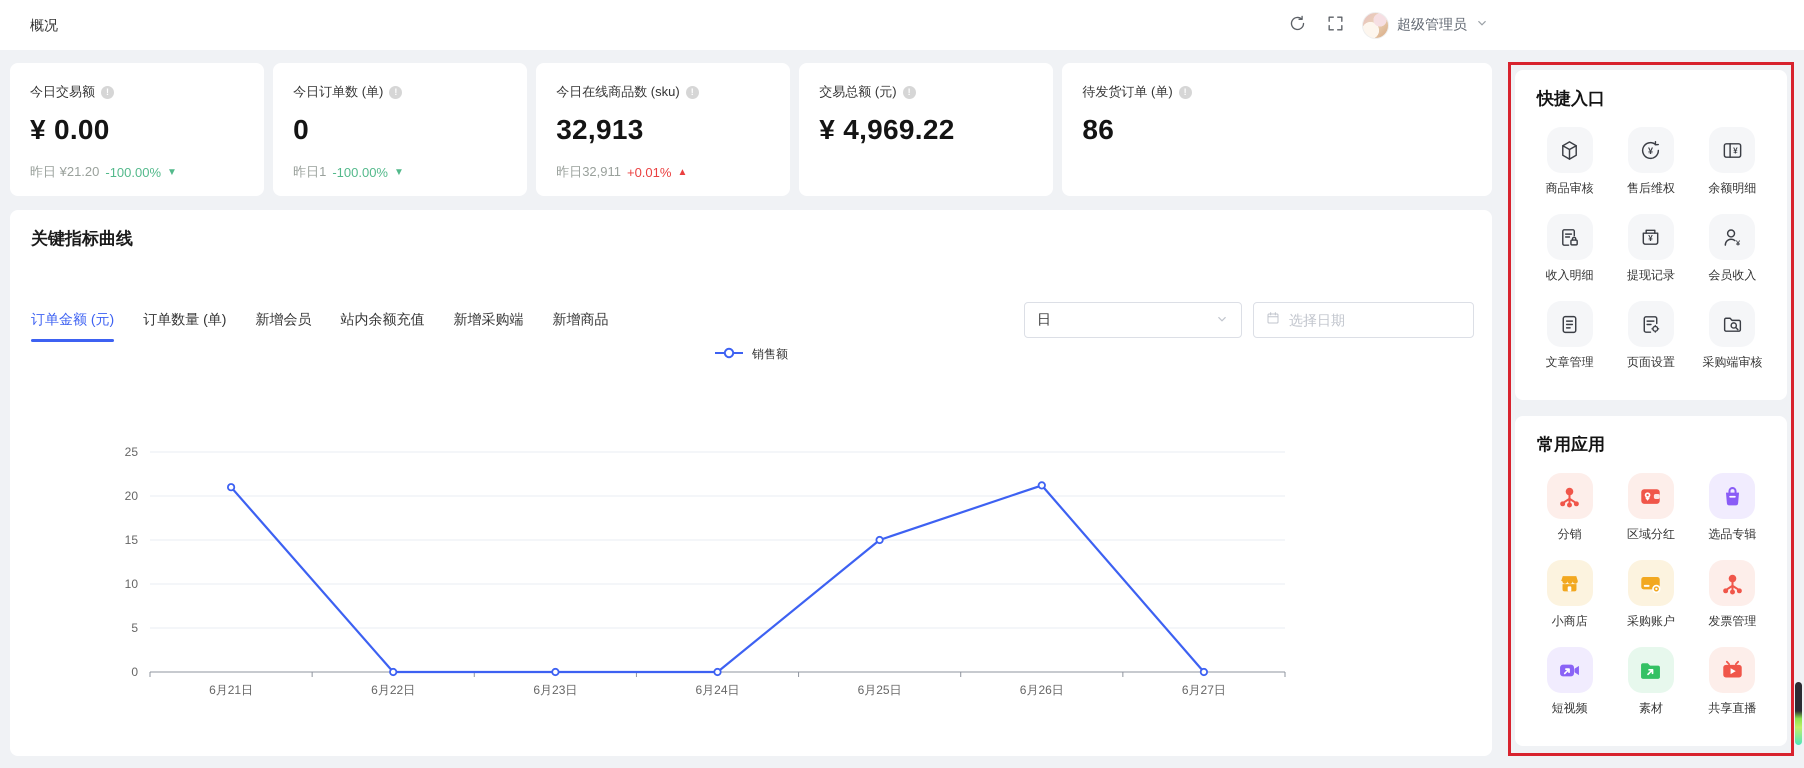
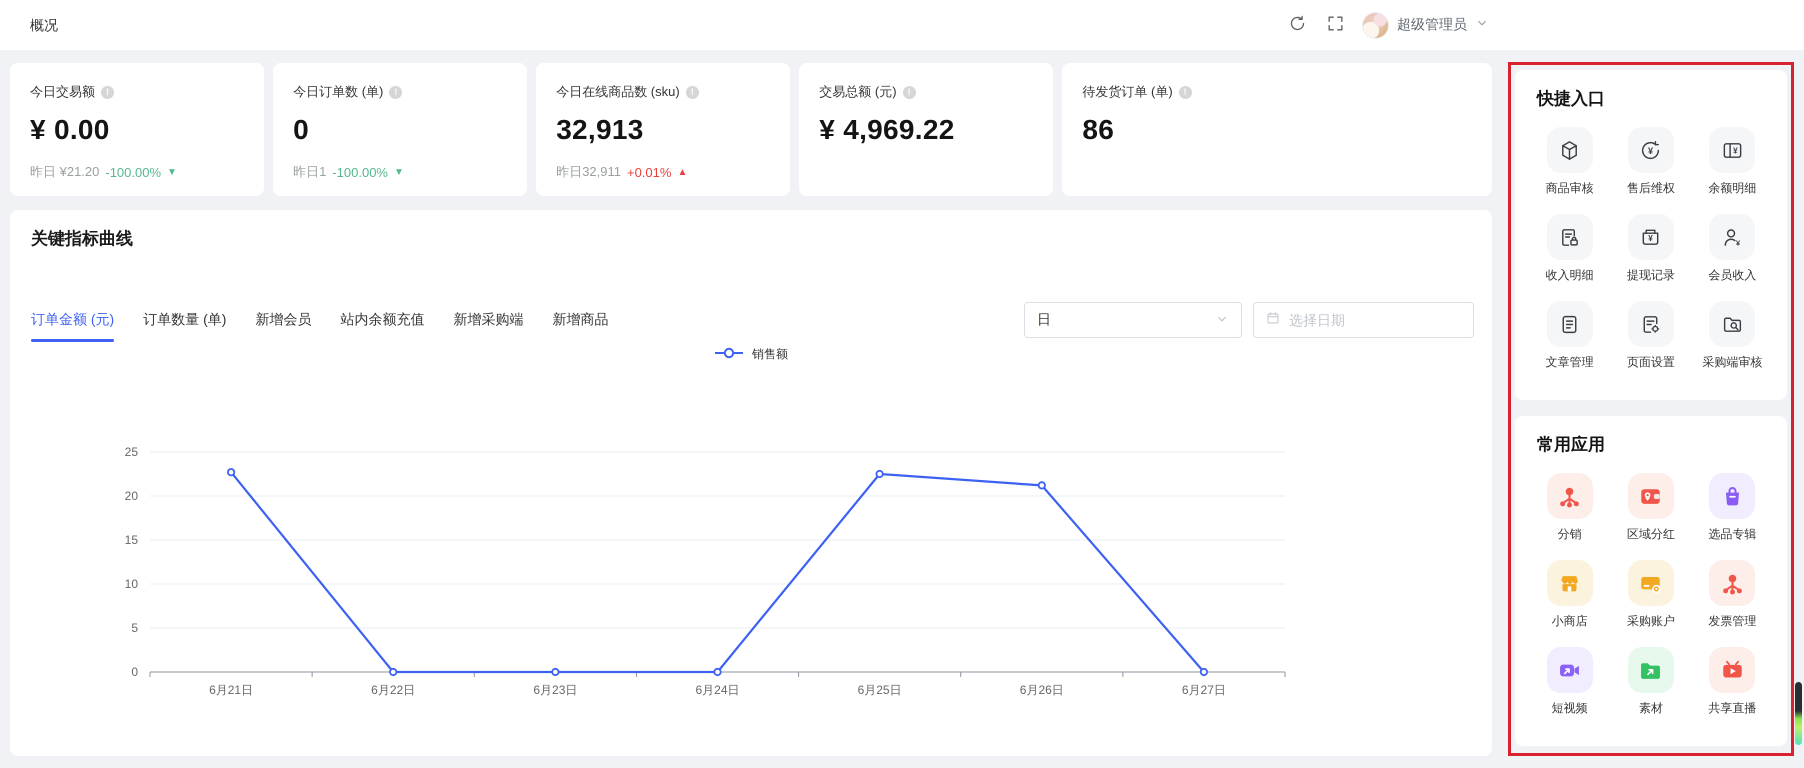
6月21日: 21 -> 23
6月25日: 15 -> 22
